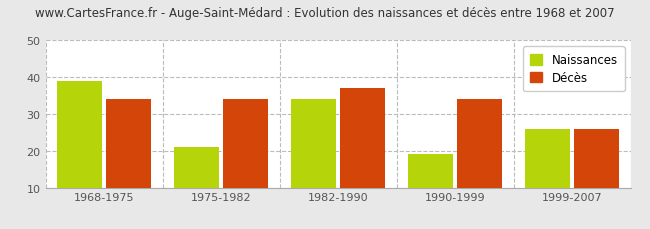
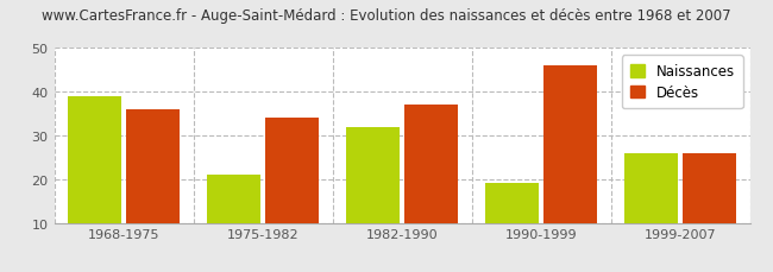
Décès/1968-1975: 34 -> 36
Naissances/1982-1990: 34 -> 32
Décès/1990-1999: 34 -> 46
